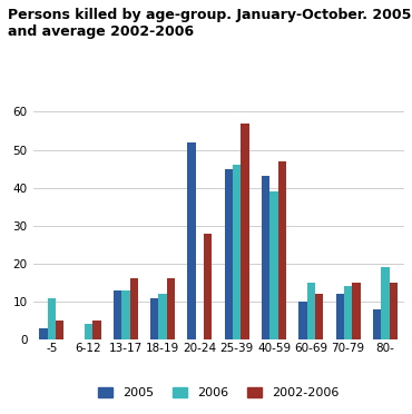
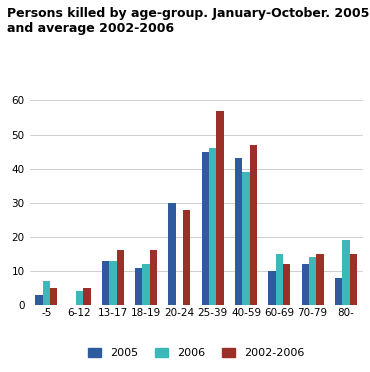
2006/-5: 11 -> 7
2005/20-24: 52 -> 30
